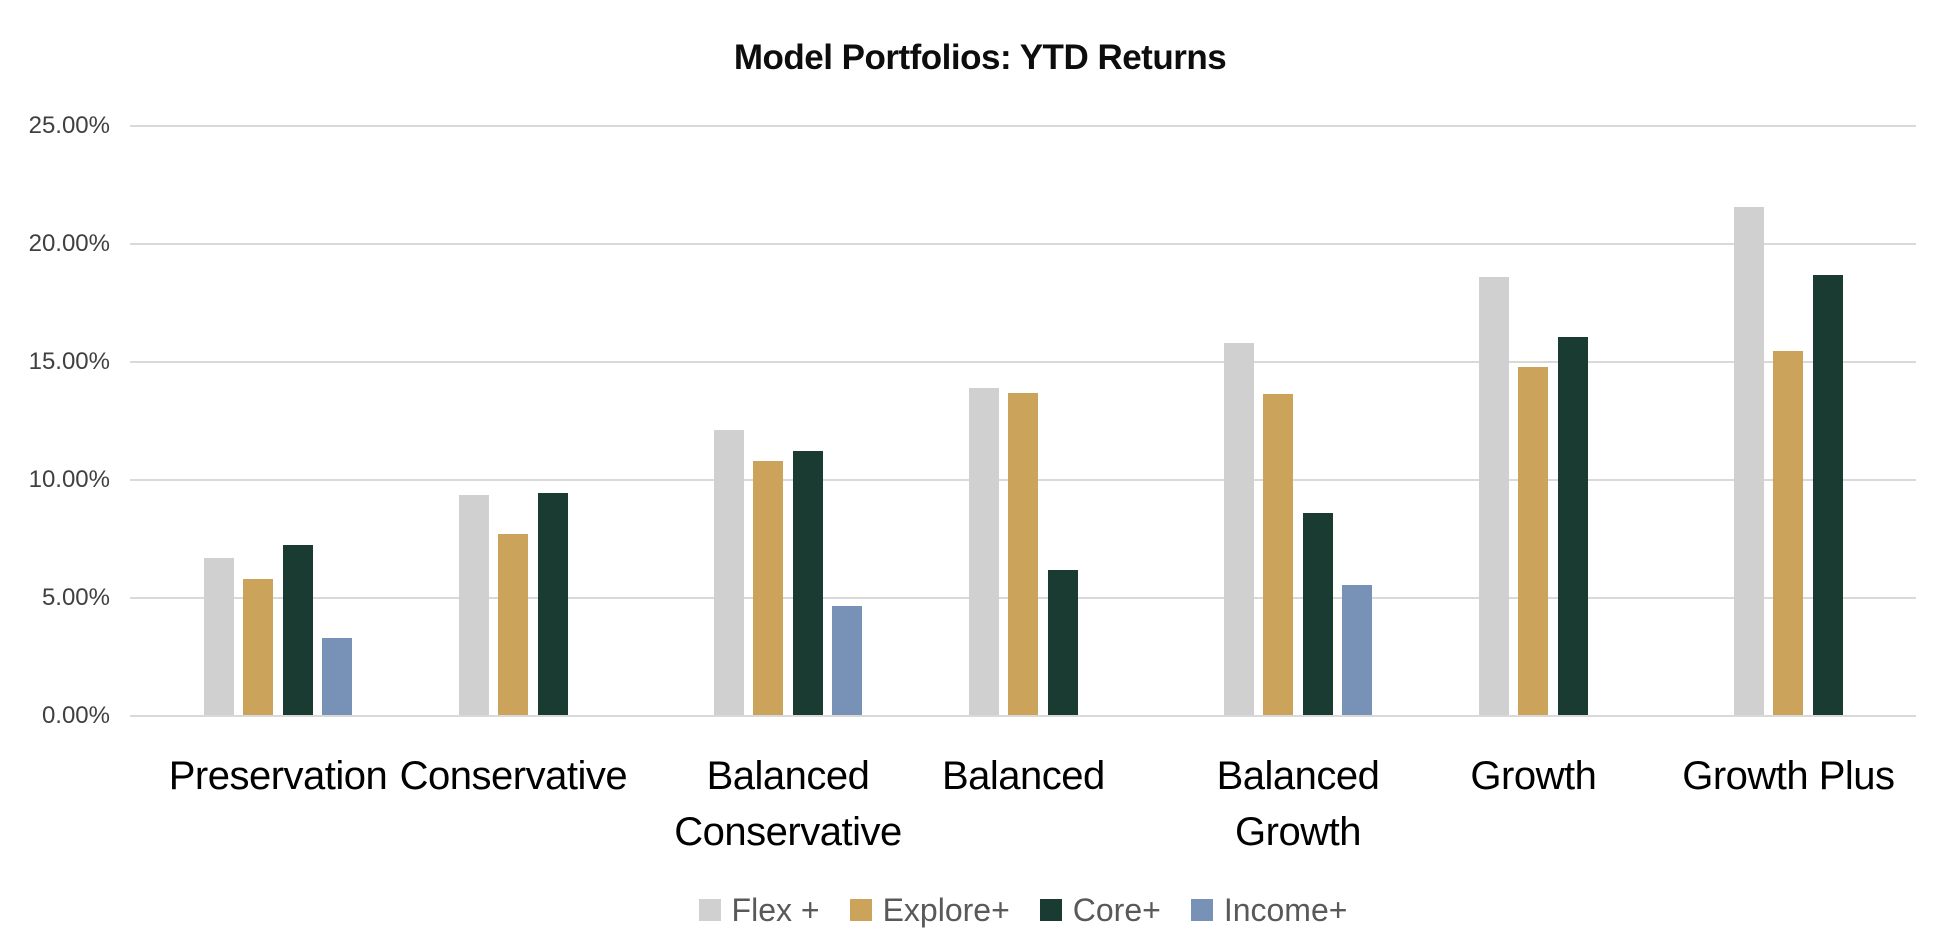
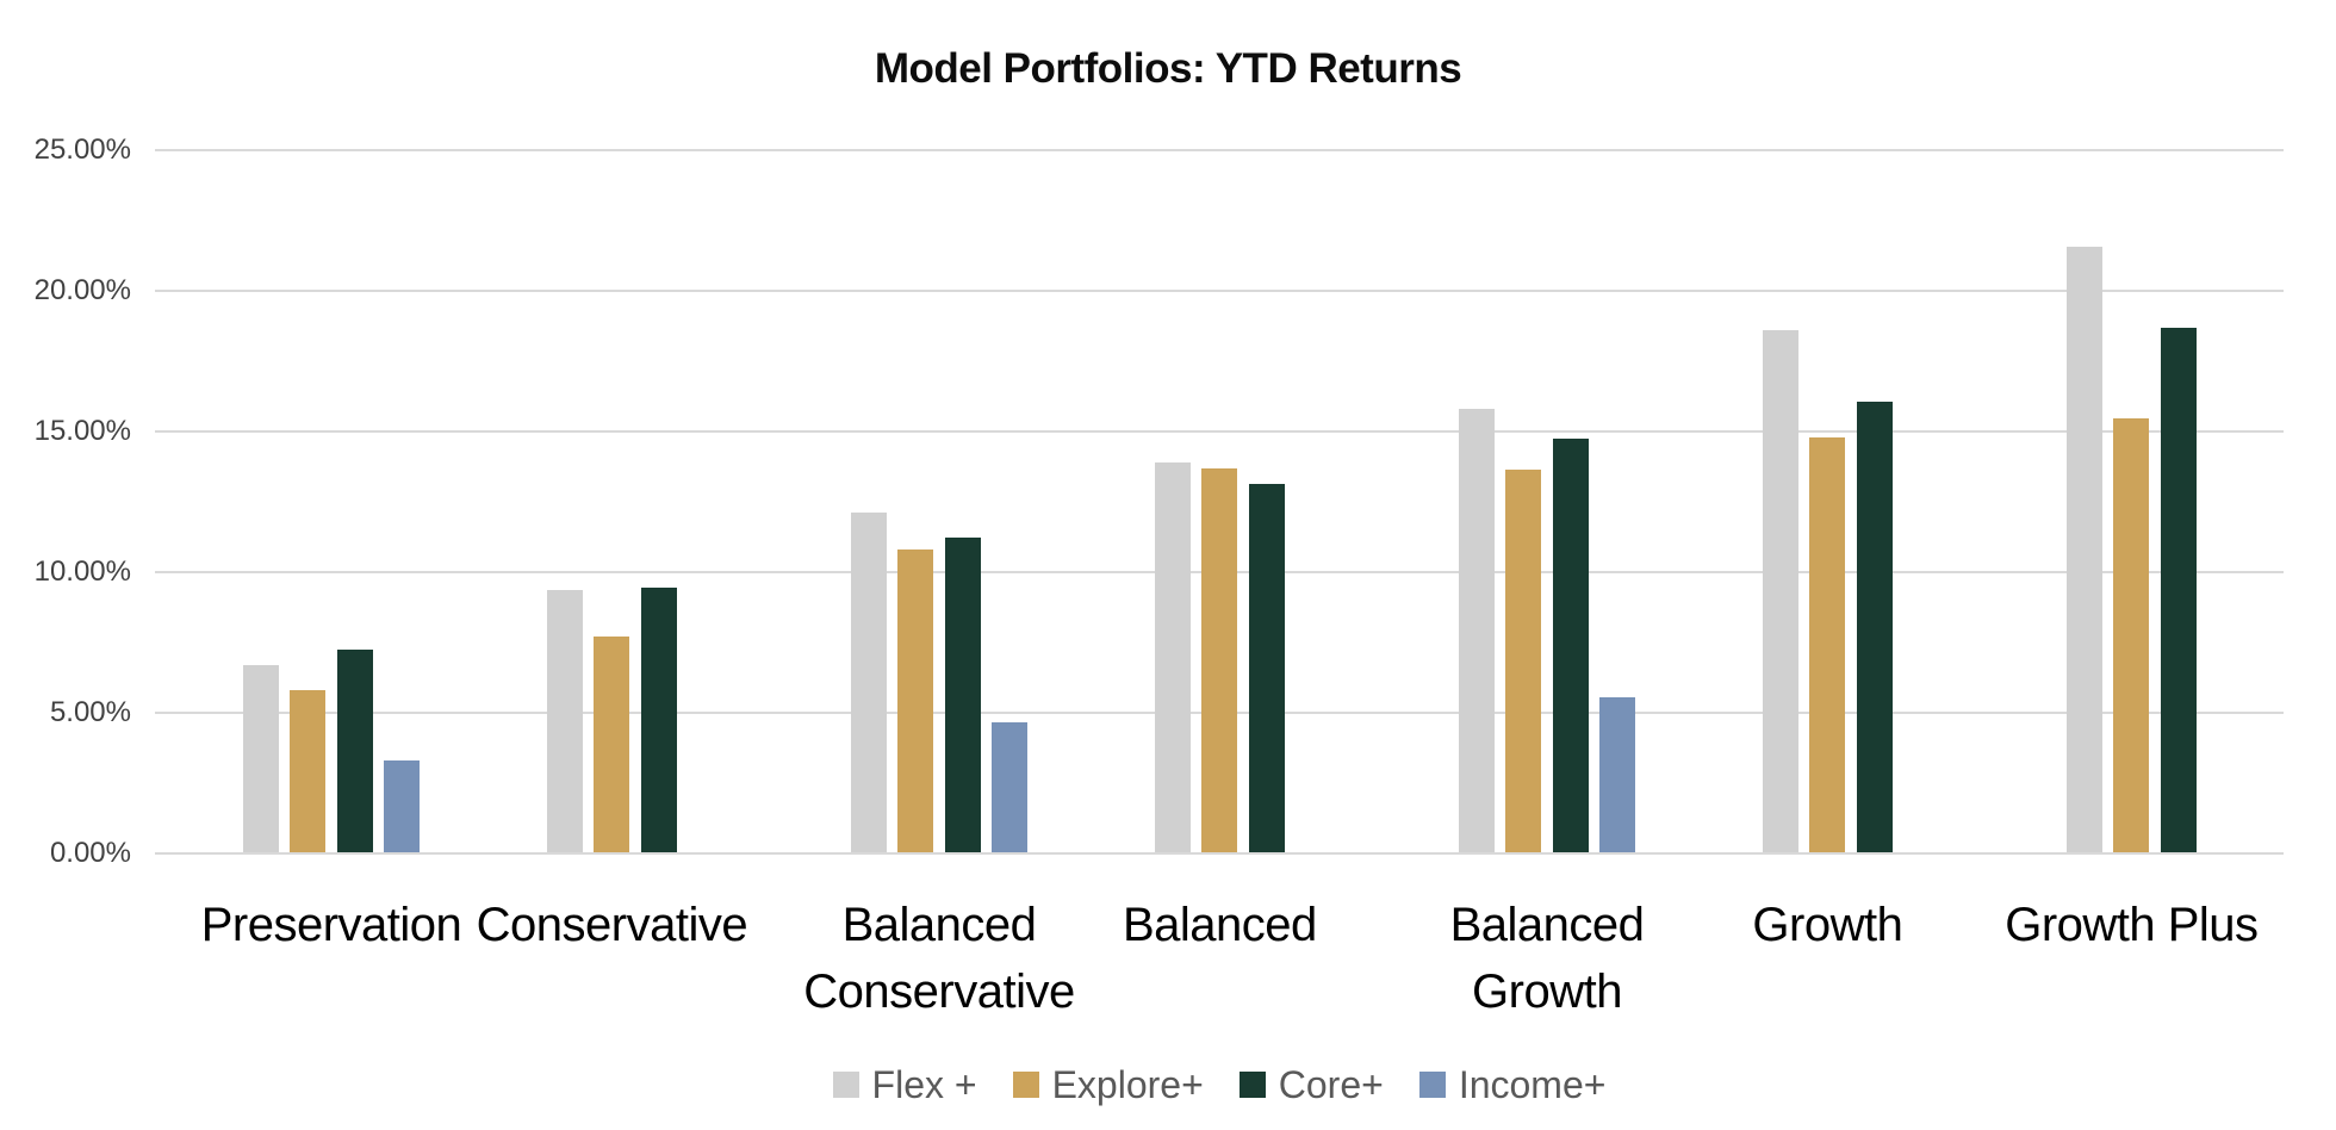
Core+/Balanced: 6.2% -> 13.2%
Core+/Balanced Growth: 8.6% -> 14.8%
